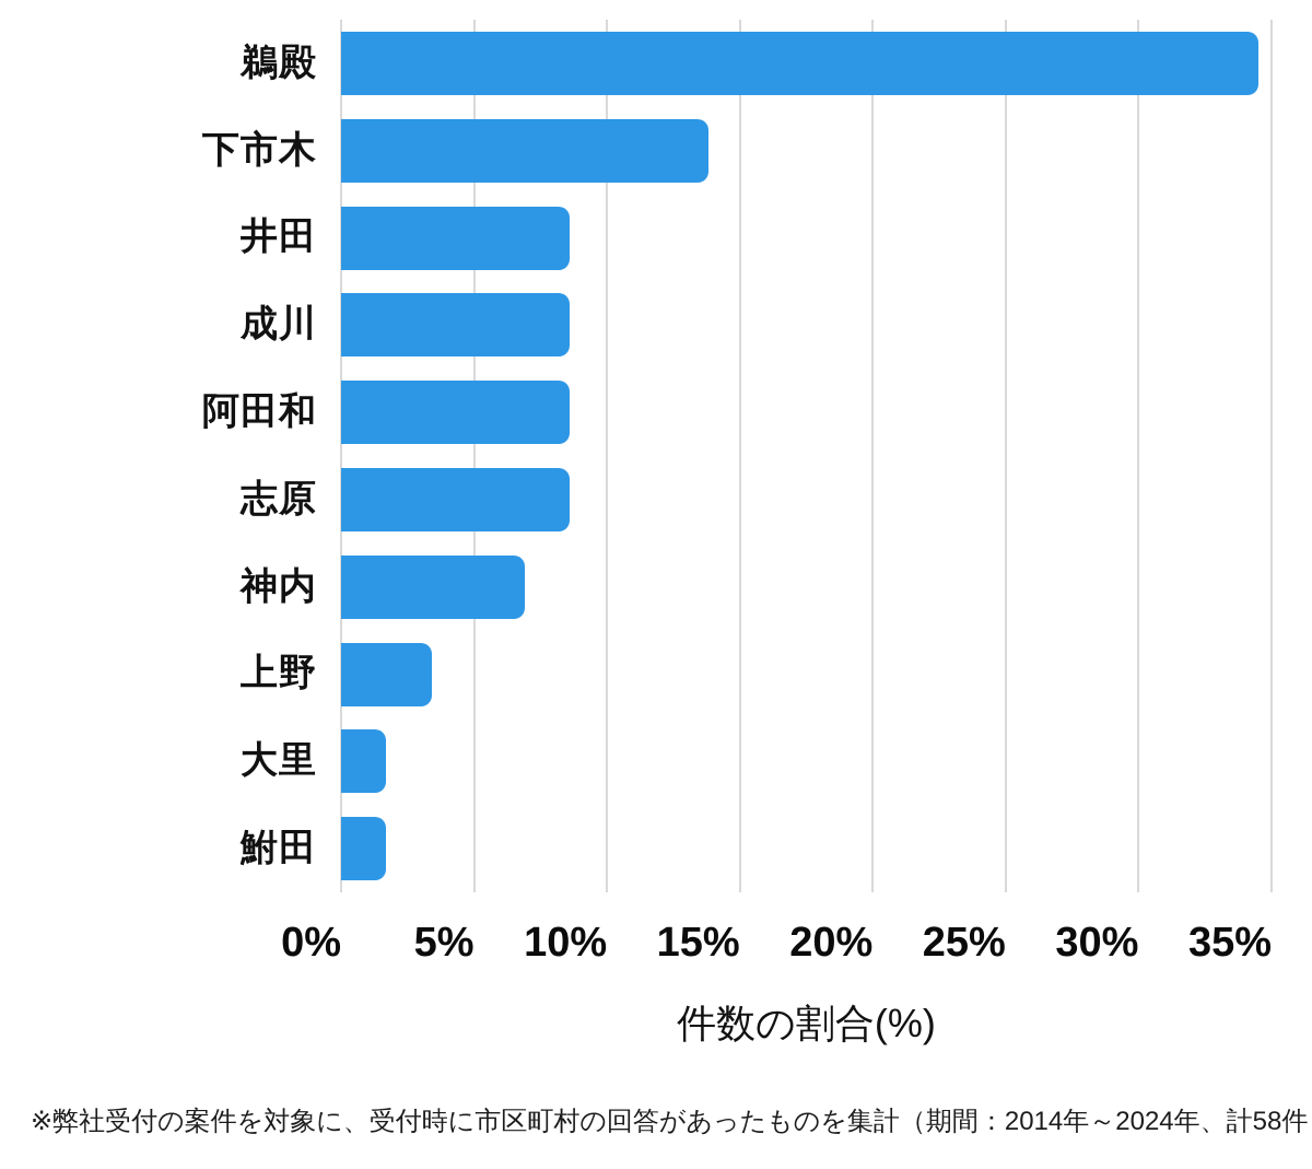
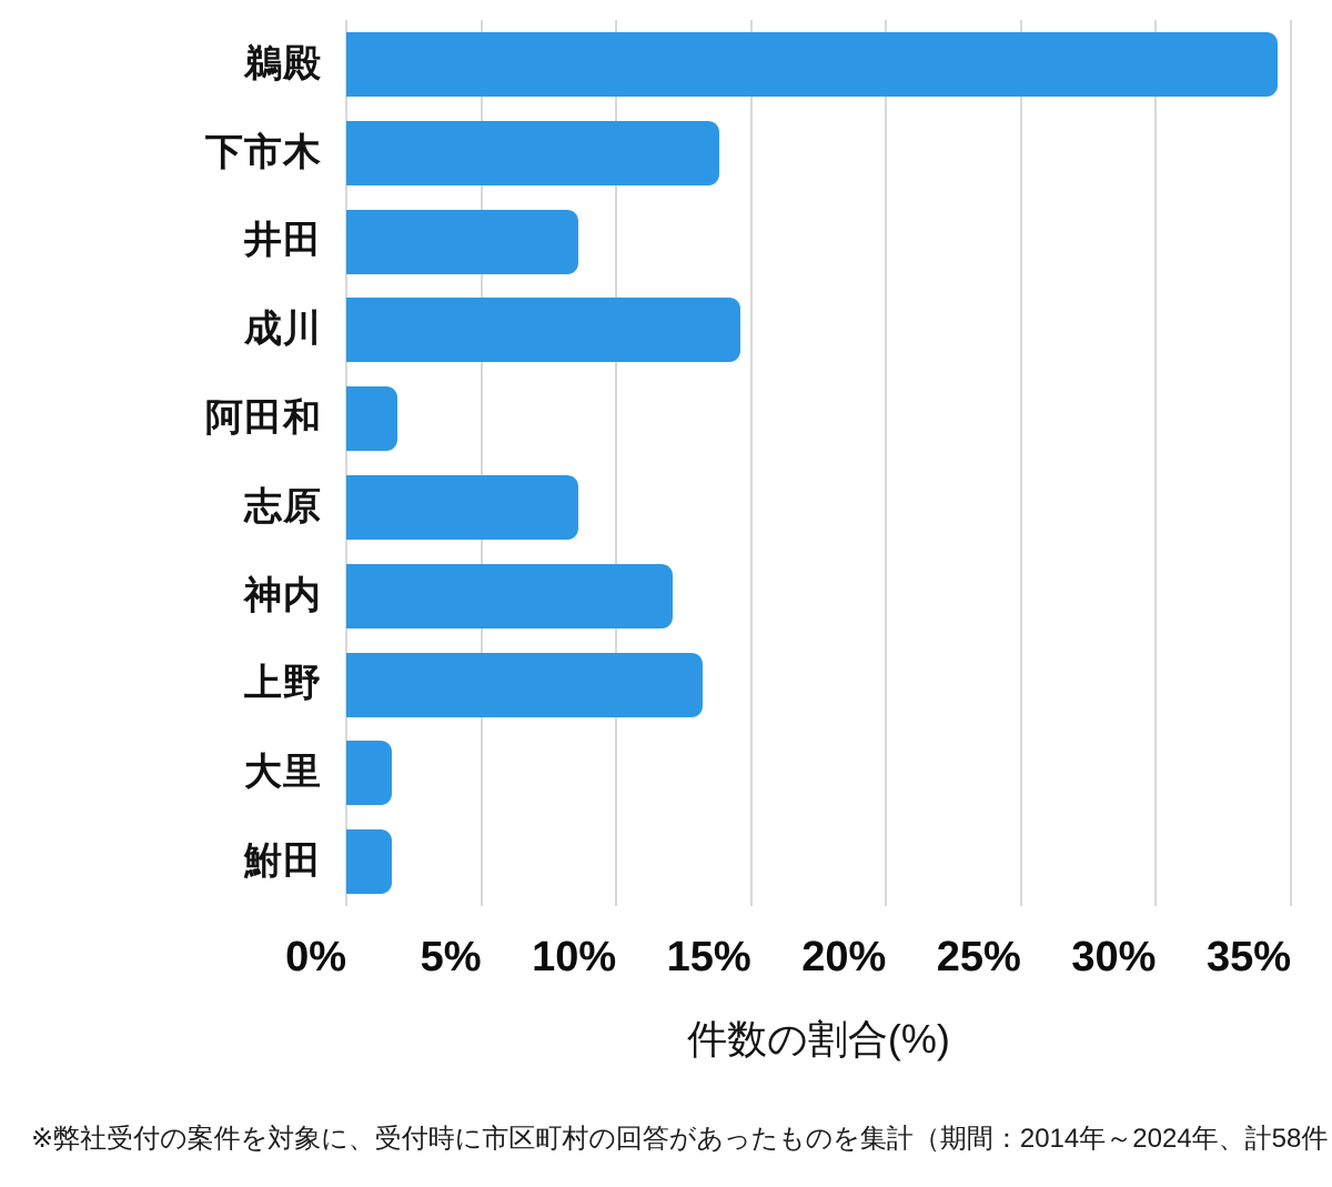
成川: 8.6% -> 14.6%
阿田和: 8.6% -> 1.9%
神内: 6.9% -> 12.1%
上野: 3.4% -> 13.2%
